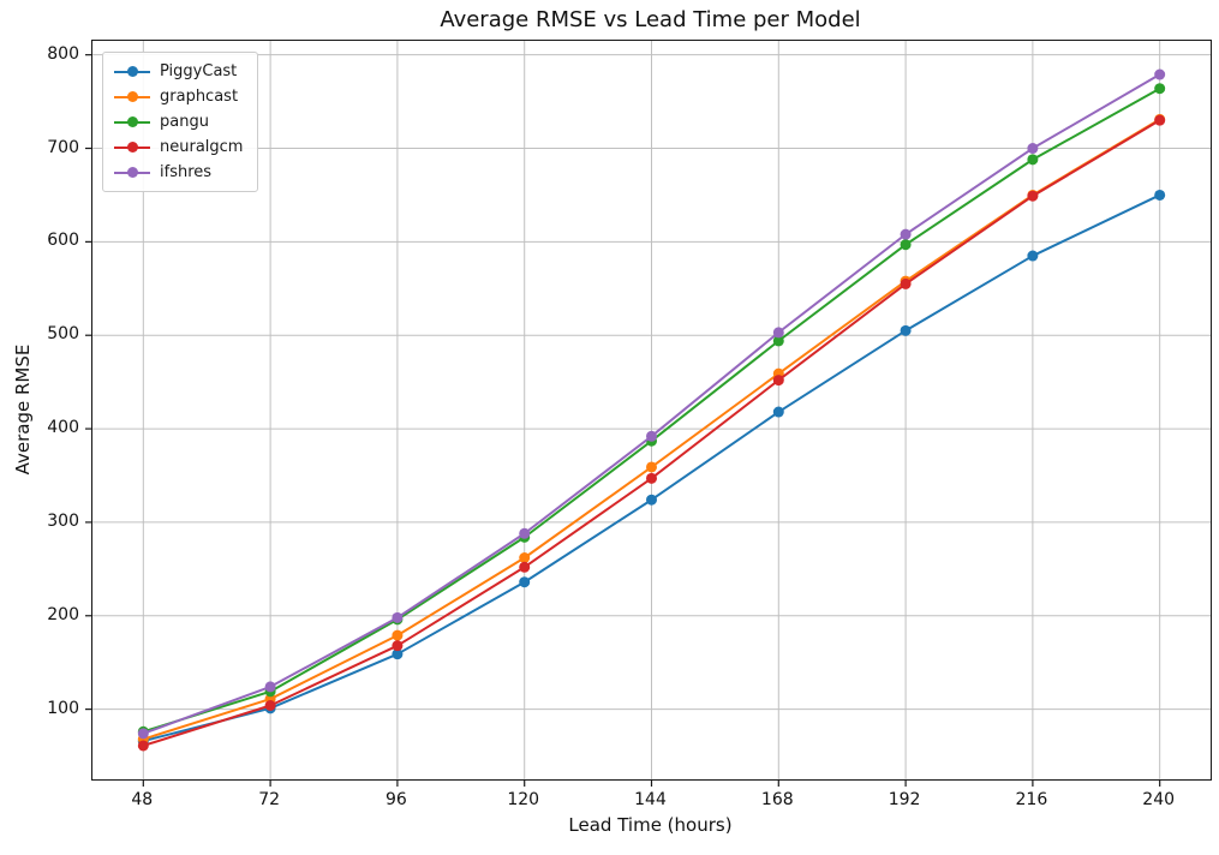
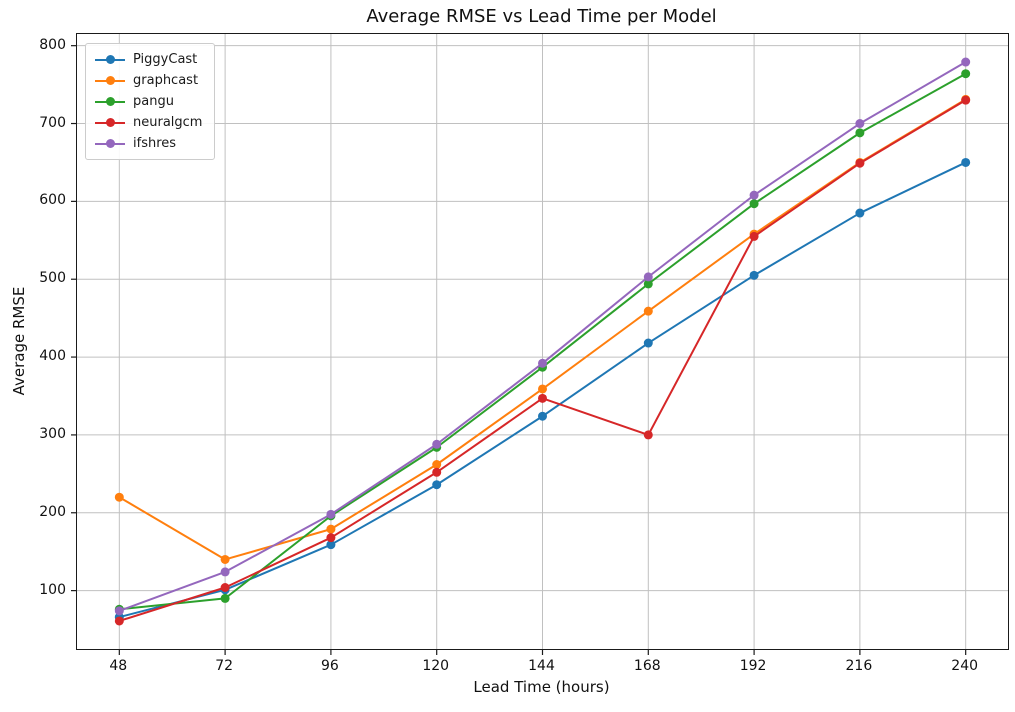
graphcast/48: 70 -> 220
graphcast/72: 110 -> 140
pangu/72: 120 -> 90
neuralgcm/168: 450 -> 300
